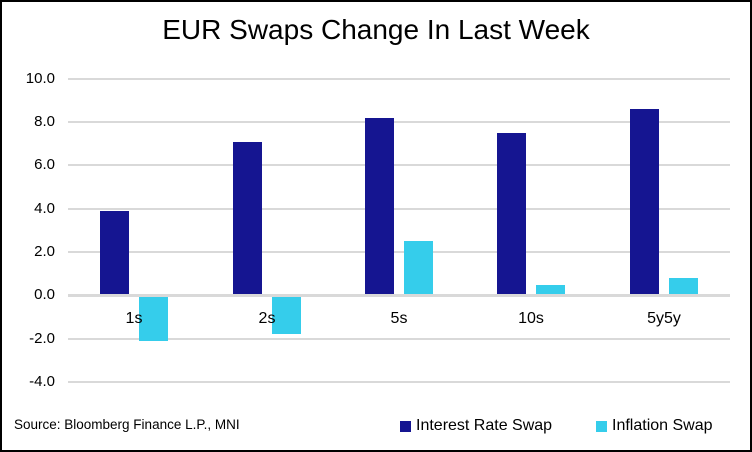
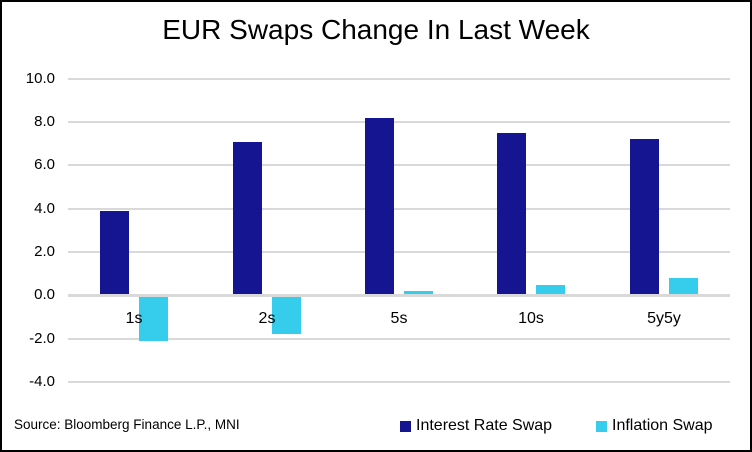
Inflation Swap/5s: 2.5 -> 0.2
Interest Rate Swap/5y5y: 8.6 -> 7.2
